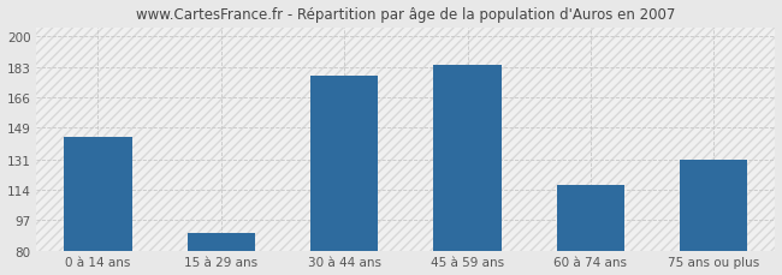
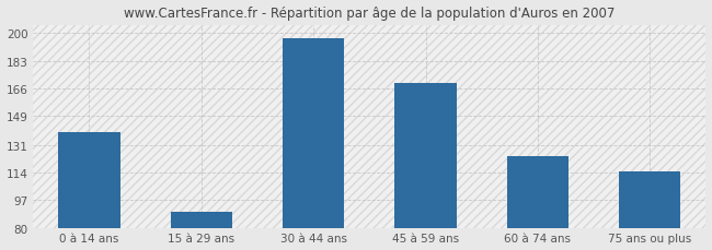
0 à 14 ans: 144 -> 139
30 à 44 ans: 178 -> 197
45 à 59 ans: 184 -> 169
60 à 74 ans: 117 -> 124
75 ans ou plus: 131 -> 115
